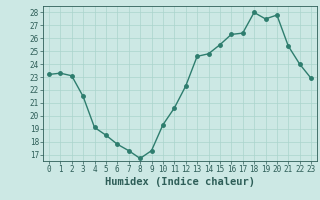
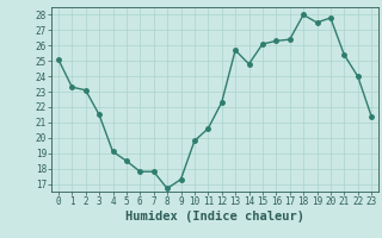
0: 23.2 -> 25.1
7: 17.3 -> 17.8
10: 19.3 -> 19.8
13: 24.6 -> 25.7
15: 25.5 -> 26.1
23: 22.9 -> 21.4
